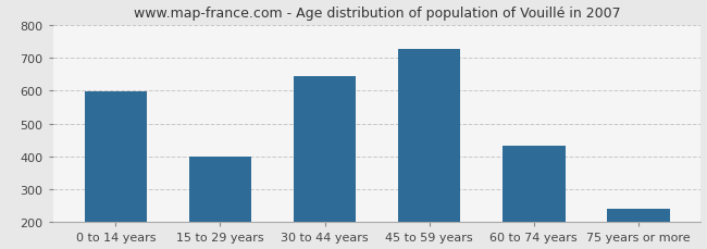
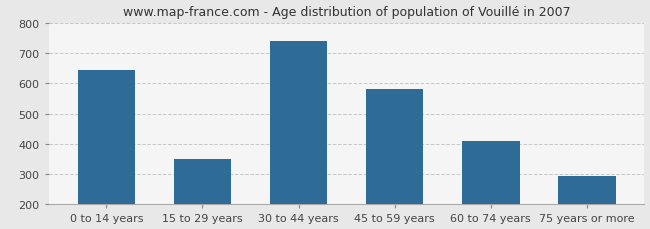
0 to 14 years: 597 -> 645
15 to 29 years: 400 -> 350
30 to 44 years: 643 -> 740
45 to 59 years: 728 -> 580
60 to 74 years: 432 -> 410
75 years or more: 241 -> 295
